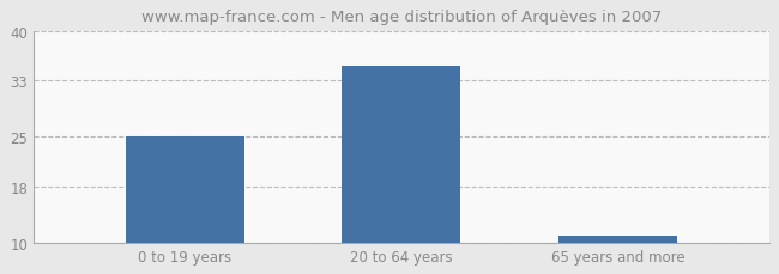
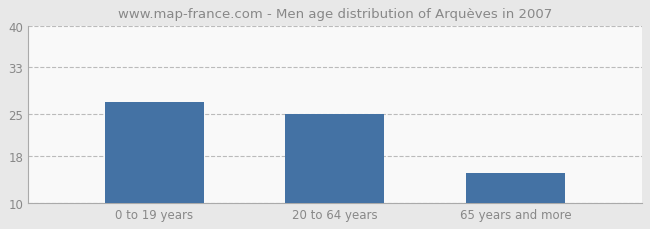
0 to 19 years: 25 -> 27
20 to 64 years: 35 -> 25
65 years and more: 11 -> 15
